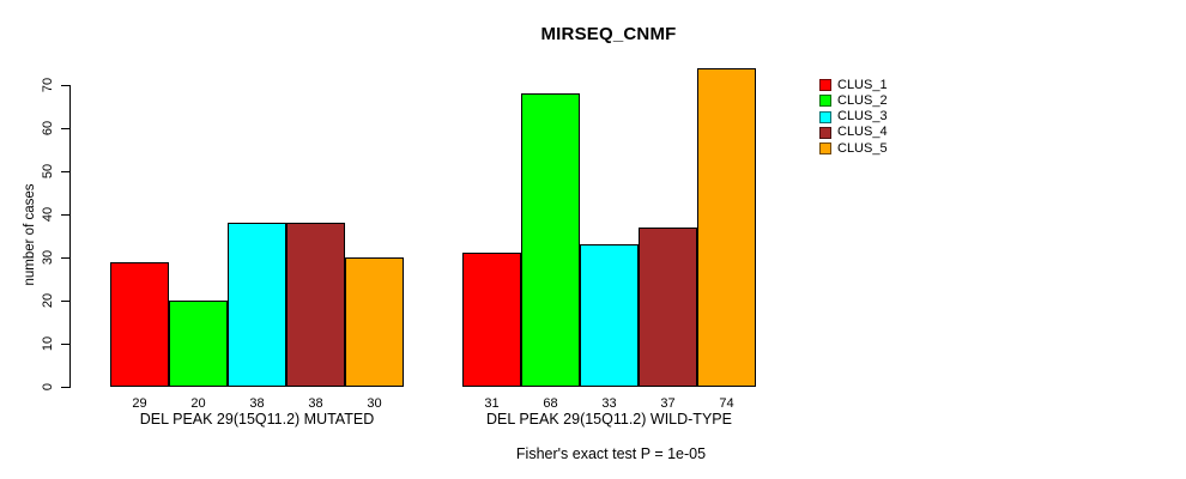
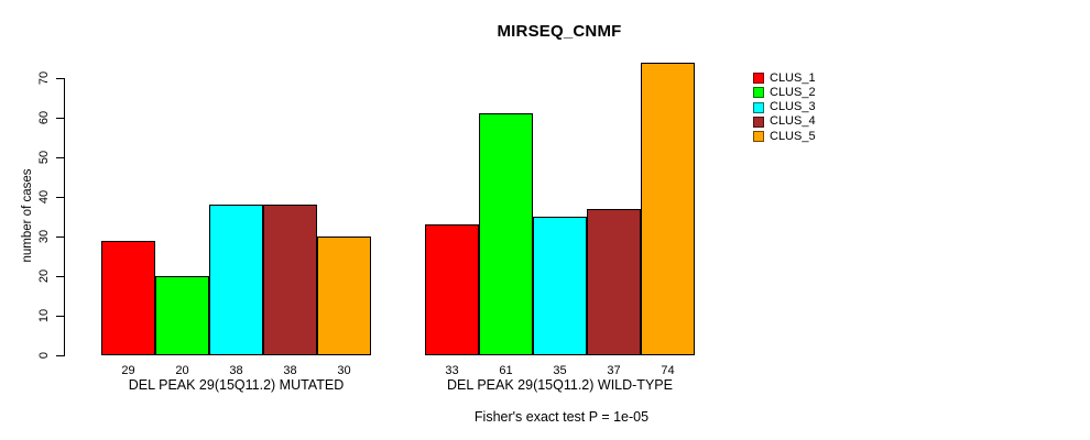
CLUS_1/DEL PEAK 29(15Q11.2) WILD-TYPE: 31 -> 33
CLUS_2/DEL PEAK 29(15Q11.2) WILD-TYPE: 68 -> 61
CLUS_3/DEL PEAK 29(15Q11.2) WILD-TYPE: 33 -> 35
